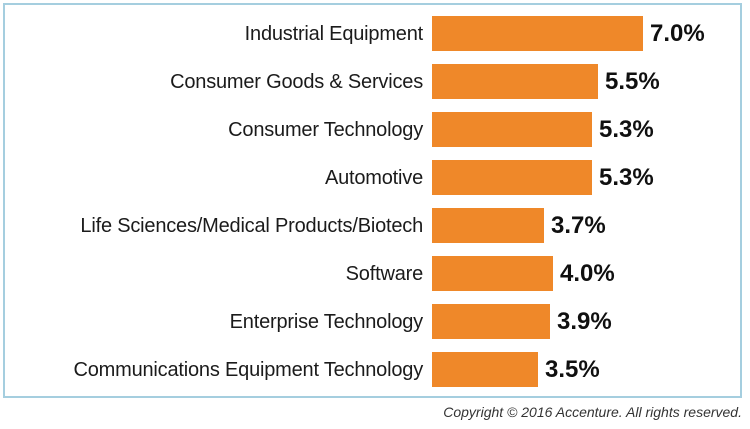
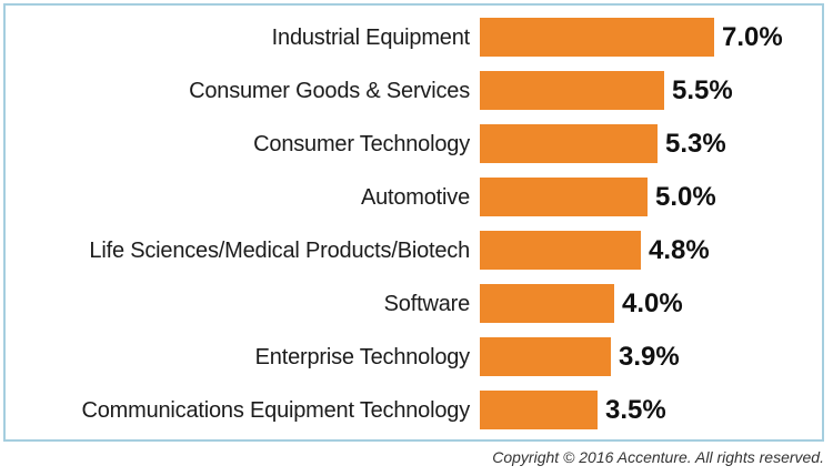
Automotive: 5.3% -> 5.0%
Life Sciences/Medical Products/Biotech: 3.7% -> 4.8%
